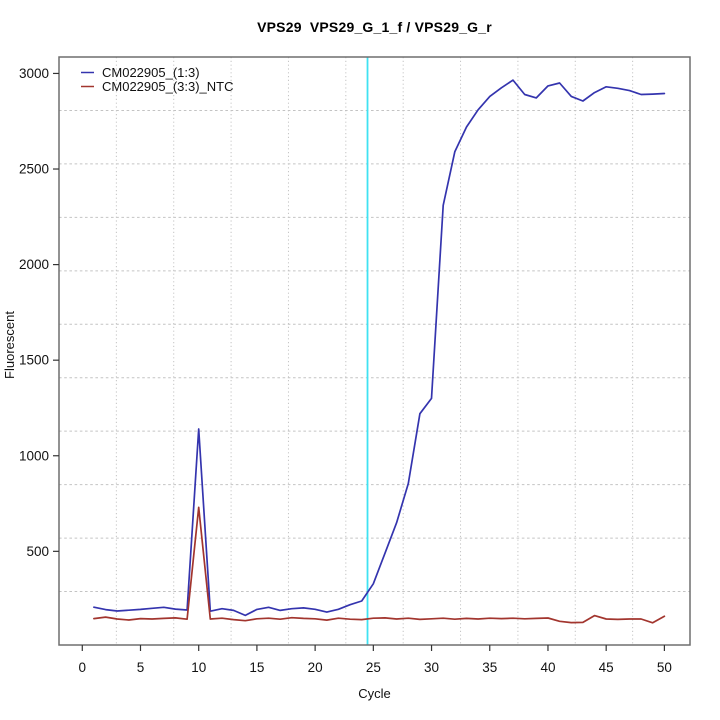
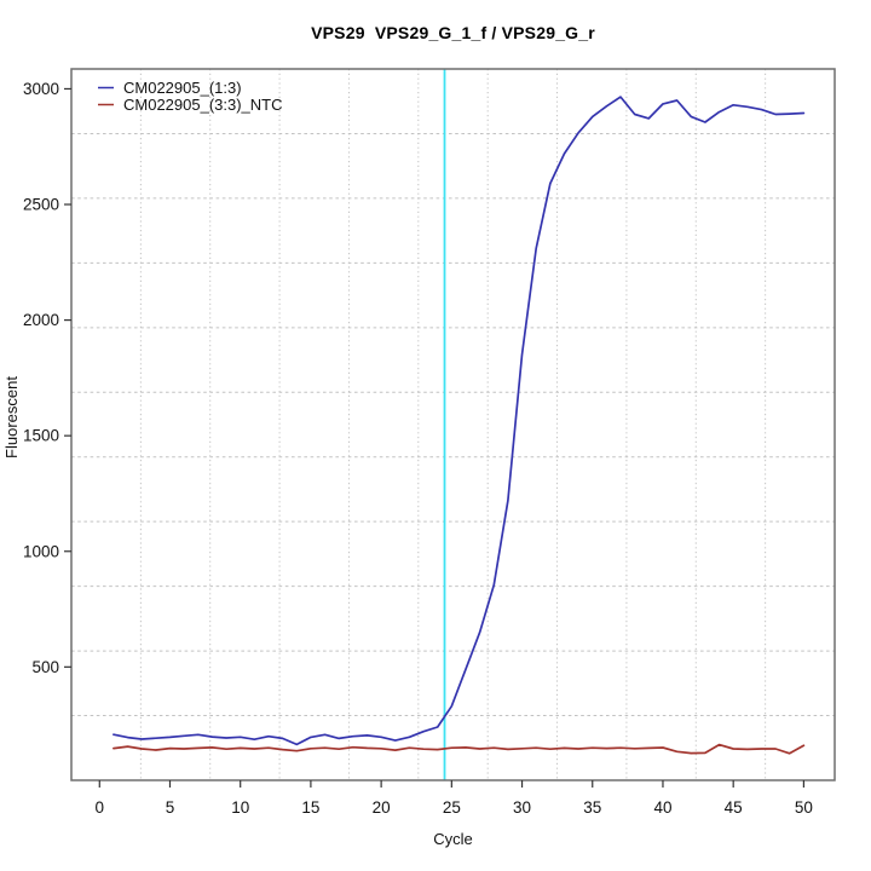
CM022905_(1:3)/10: 1140 -> 200
CM022905_(3:3)_NTC/10: 730 -> 150
CM022905_(1:3)/30: 1300 -> 1850
